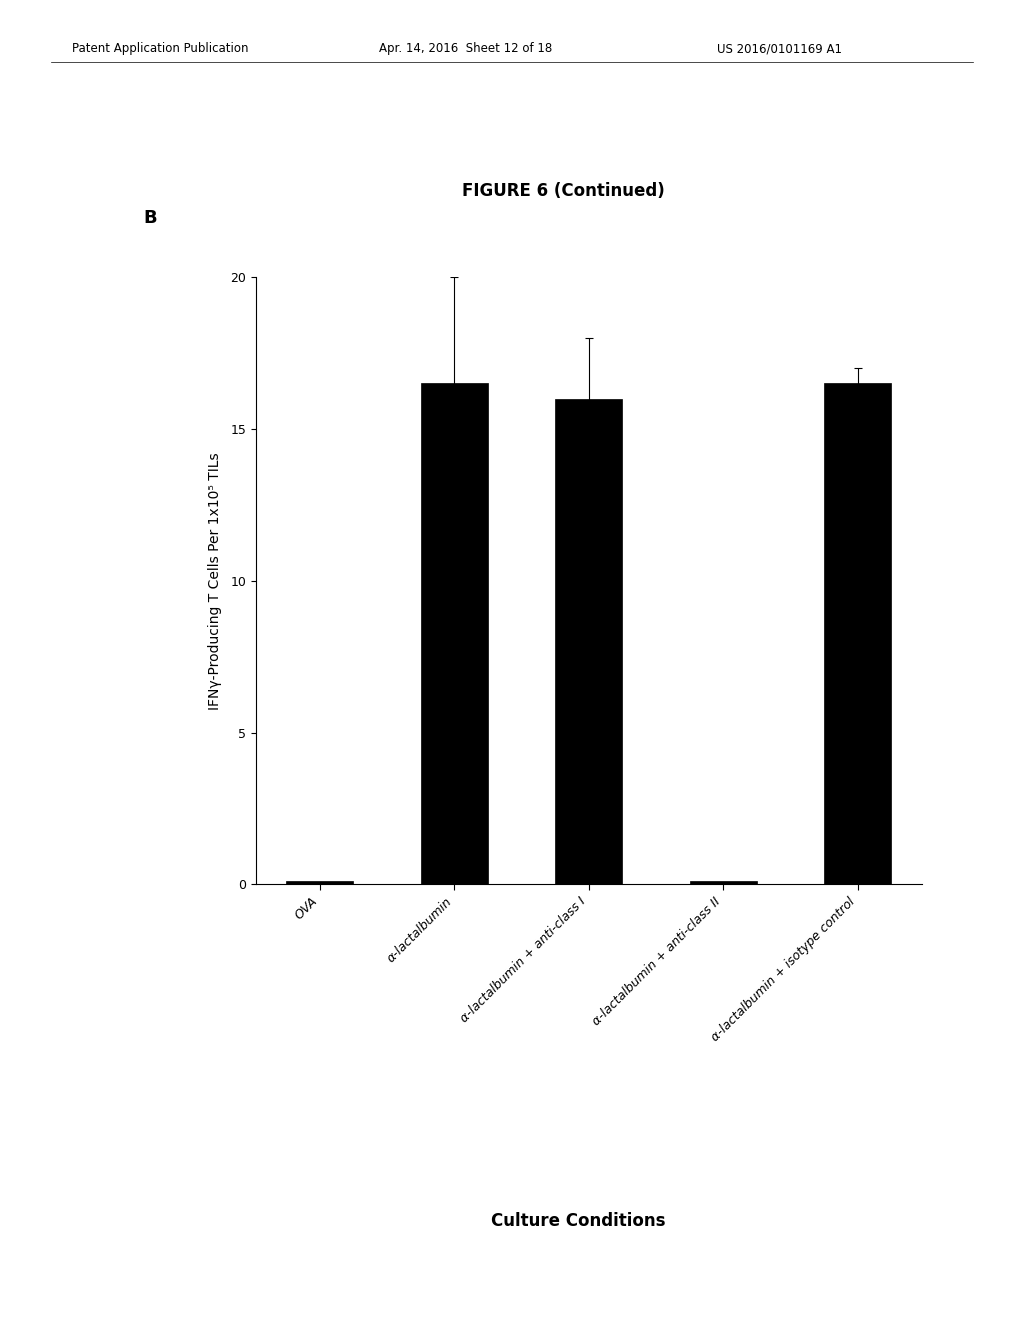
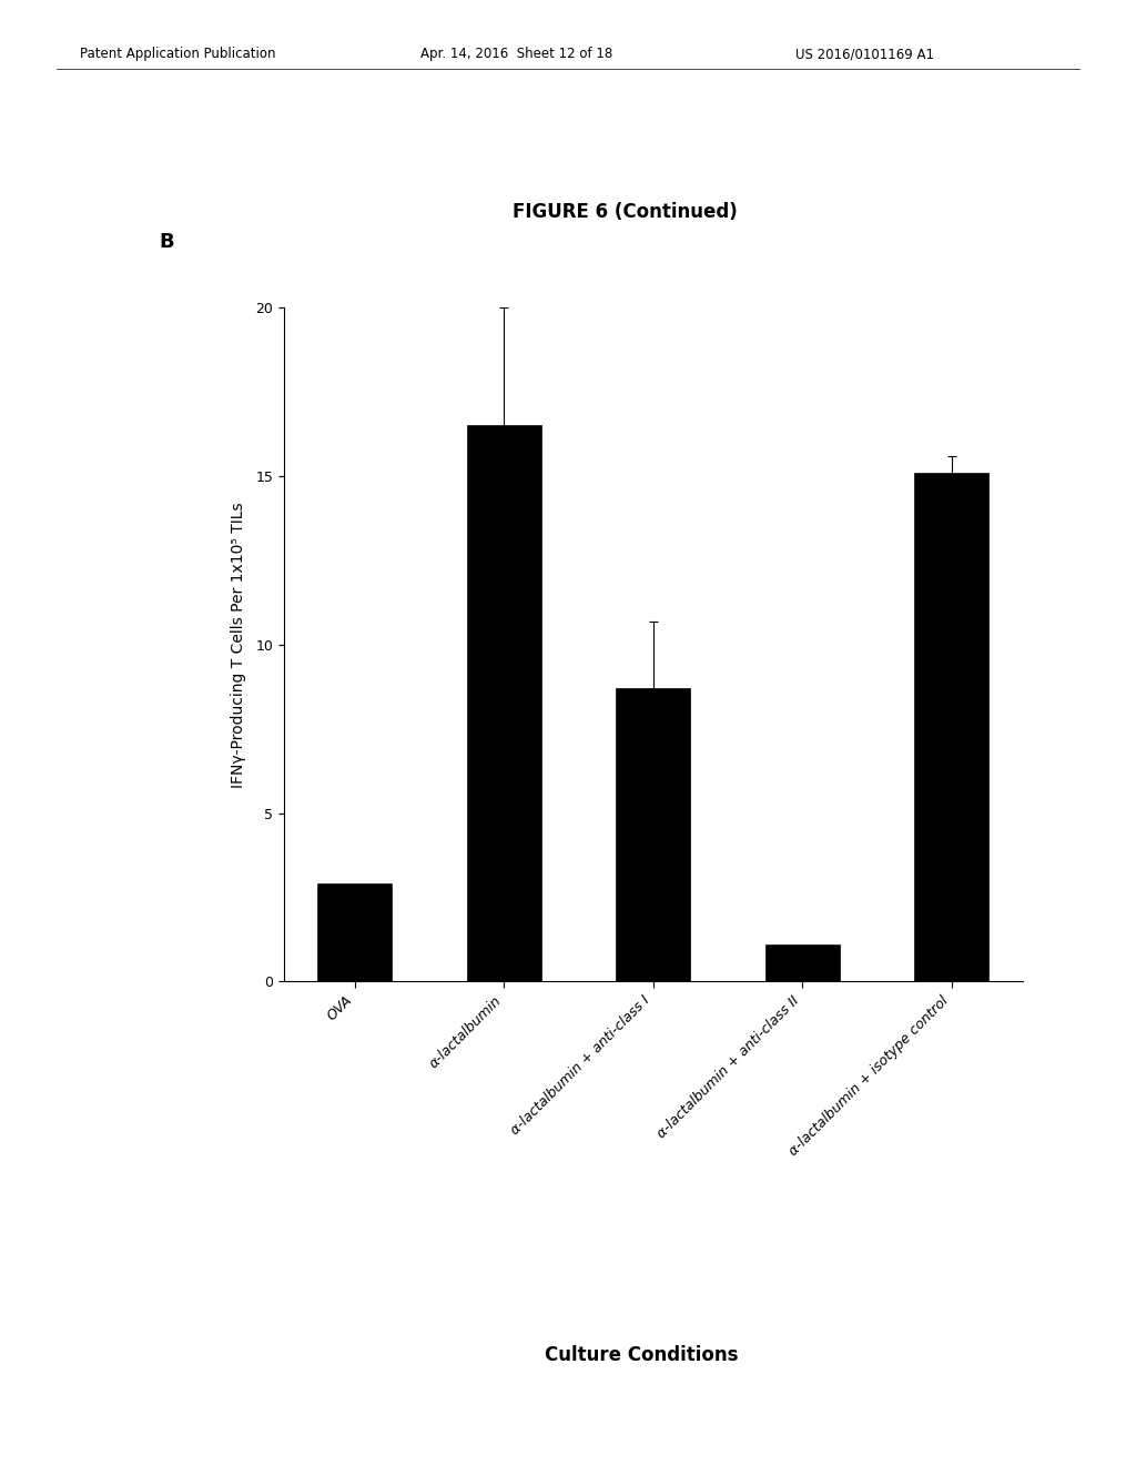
OVA: 0.1 -> 2.9
α-lactalbumin + anti-class I: 16.0 -> 8.7
α-lactalbumin + anti-class II: 0.1 -> 1.1
α-lactalbumin + isotype control: 16.5 -> 15.1
